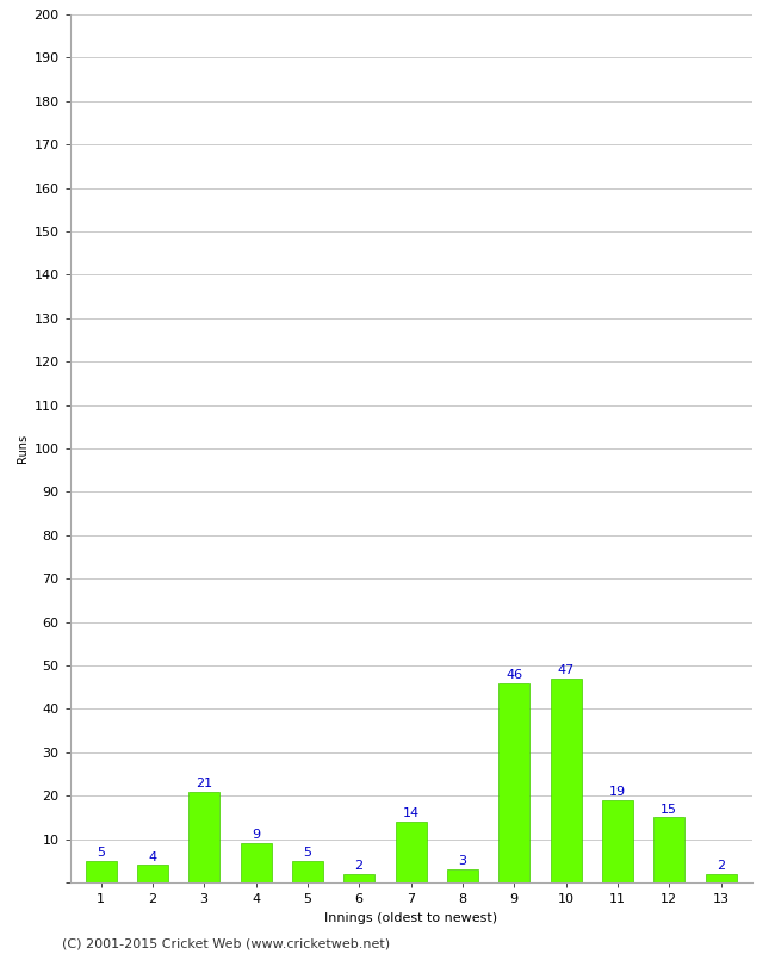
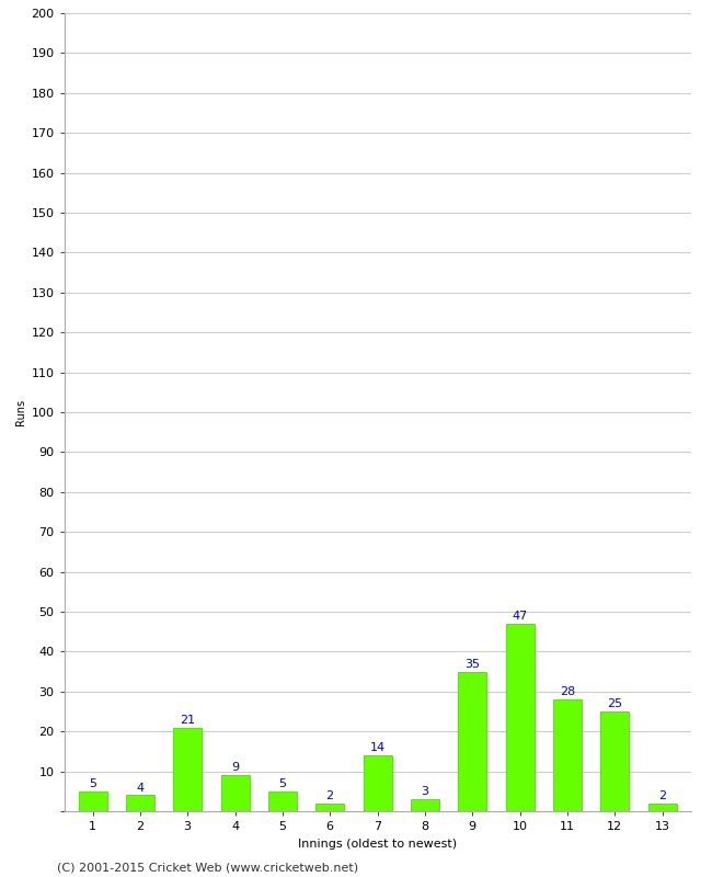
9: 46 -> 35
11: 19 -> 28
12: 15 -> 25
